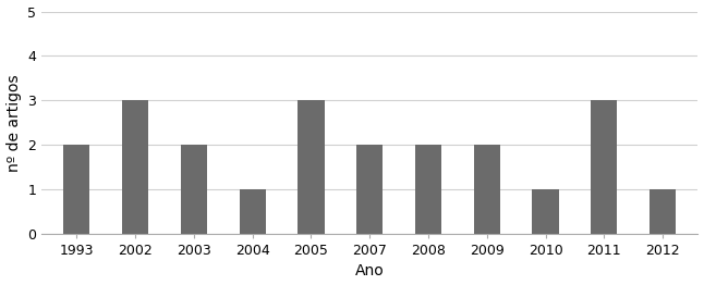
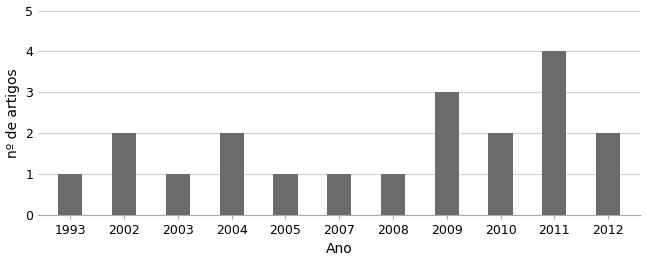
1993: 2 -> 1
2002: 3 -> 2
2003: 2 -> 1
2004: 1 -> 2
2005: 3 -> 1
2007: 2 -> 1
2008: 2 -> 1
2009: 2 -> 3
2010: 1 -> 2
2011: 3 -> 4
2012: 1 -> 2
